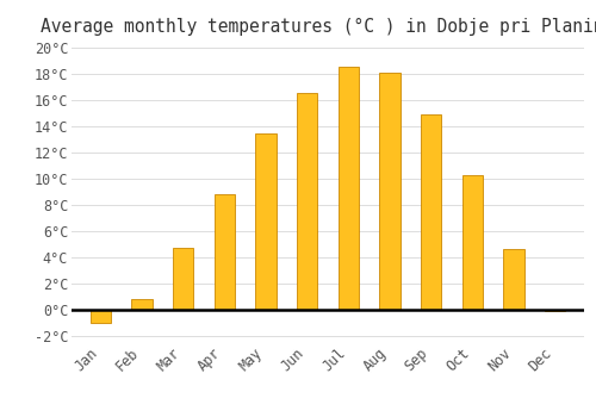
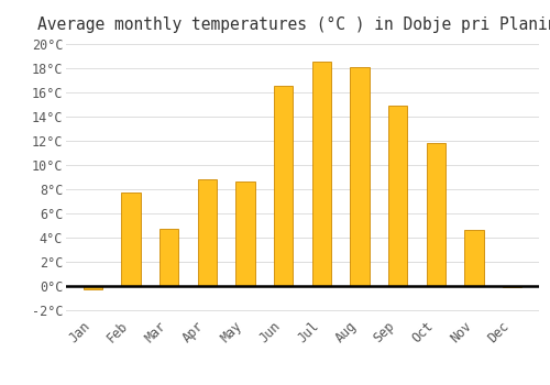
Jan: -1.0°C -> -0.3°C
Feb: 0.8°C -> 7.7°C
May: 13.5°C -> 8.6°C
Oct: 10.3°C -> 11.8°C
